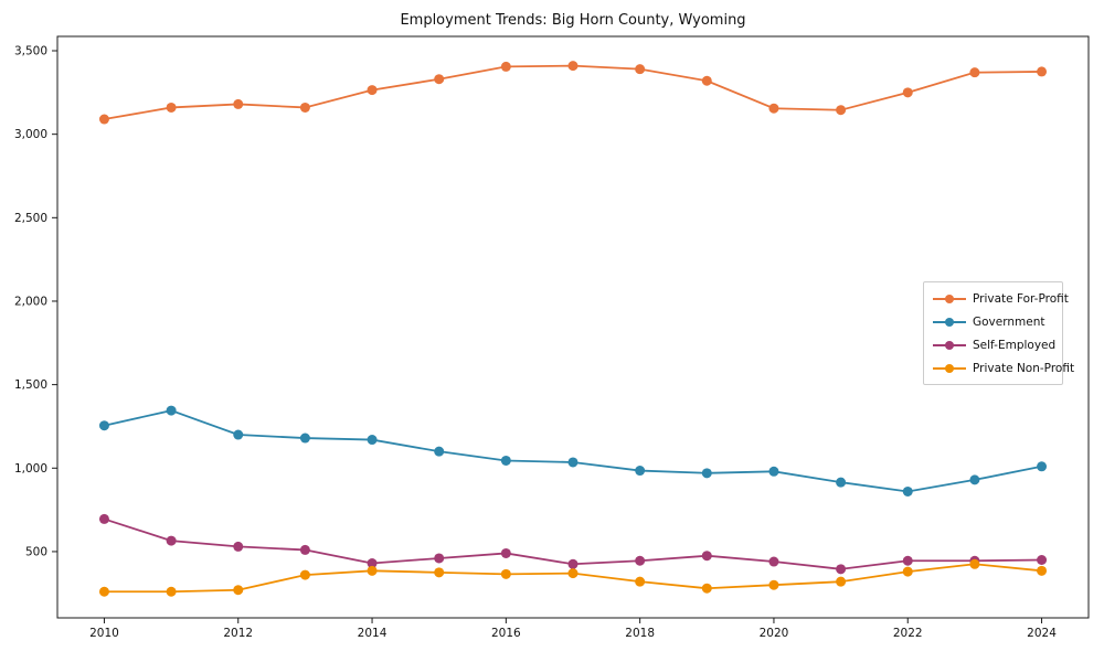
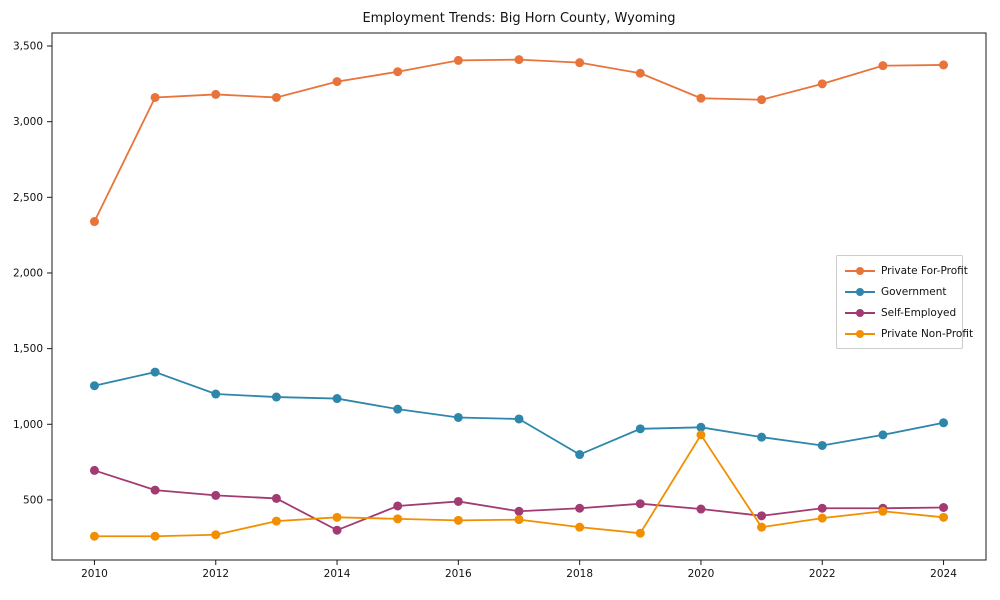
Private For-Profit/2010: 3090 -> 2340
Self-Employed/2014: 430 -> 300
Government/2018: 980 -> 800
Private Non-Profit/2020: 300 -> 930
